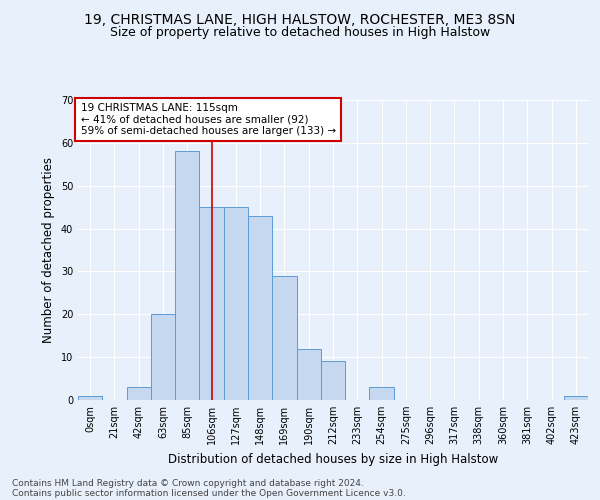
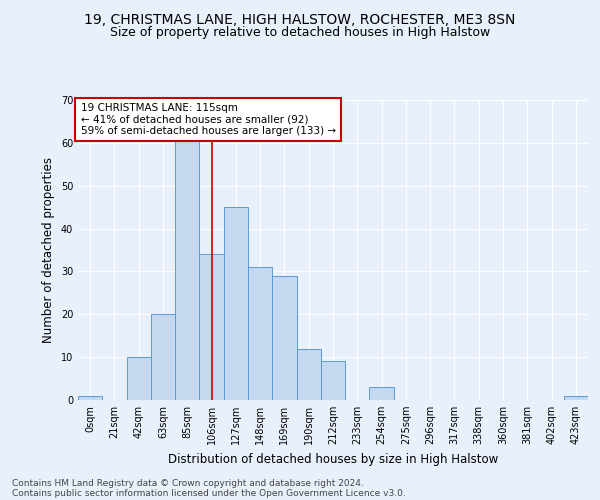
42sqm: 3 -> 10
85sqm: 58 -> 61
106sqm: 45 -> 34
148sqm: 43 -> 31
